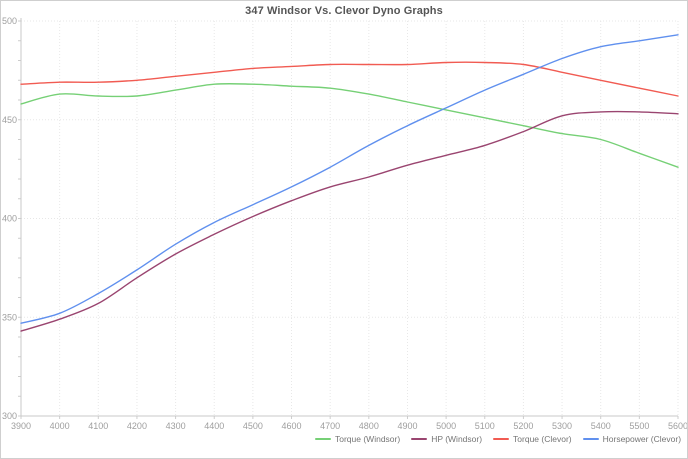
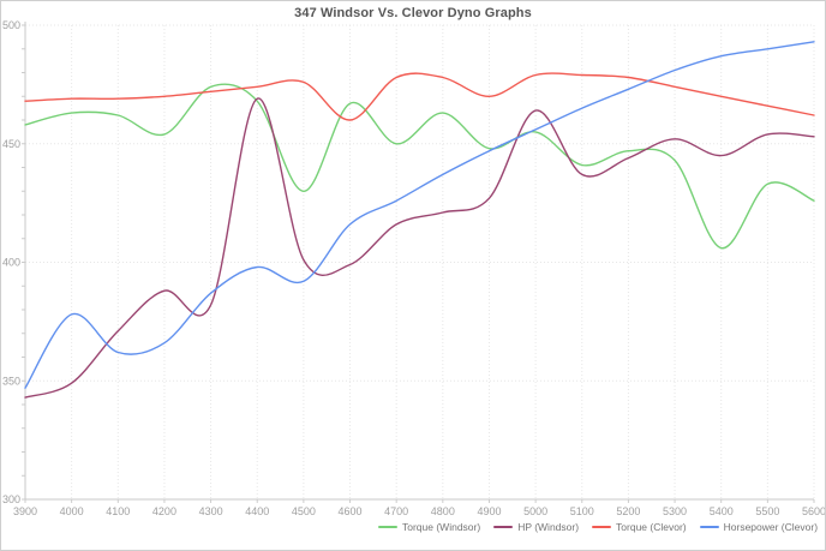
Horsepower (Clevor)/4000: 352 -> 378
HP (Windsor)/4100: 357 -> 371
Torque (Windsor)/4200: 462 -> 454
HP (Windsor)/4200: 370 -> 388
Horsepower (Clevor)/4200: 374 -> 366
Torque (Windsor)/4300: 465 -> 474
HP (Windsor)/4400: 392 -> 469
Torque (Windsor)/4500: 468 -> 430
Horsepower (Clevor)/4500: 407 -> 392
HP (Windsor)/4600: 409 -> 399
Torque (Clevor)/4600: 477 -> 460
Torque (Windsor)/4700: 466 -> 450
Torque (Windsor)/4900: 459 -> 448
Torque (Clevor)/4900: 478 -> 470
HP (Windsor)/5000: 432 -> 464
Torque (Windsor)/5100: 451 -> 441
Torque (Windsor)/5400: 440 -> 406
HP (Windsor)/5400: 454 -> 445
